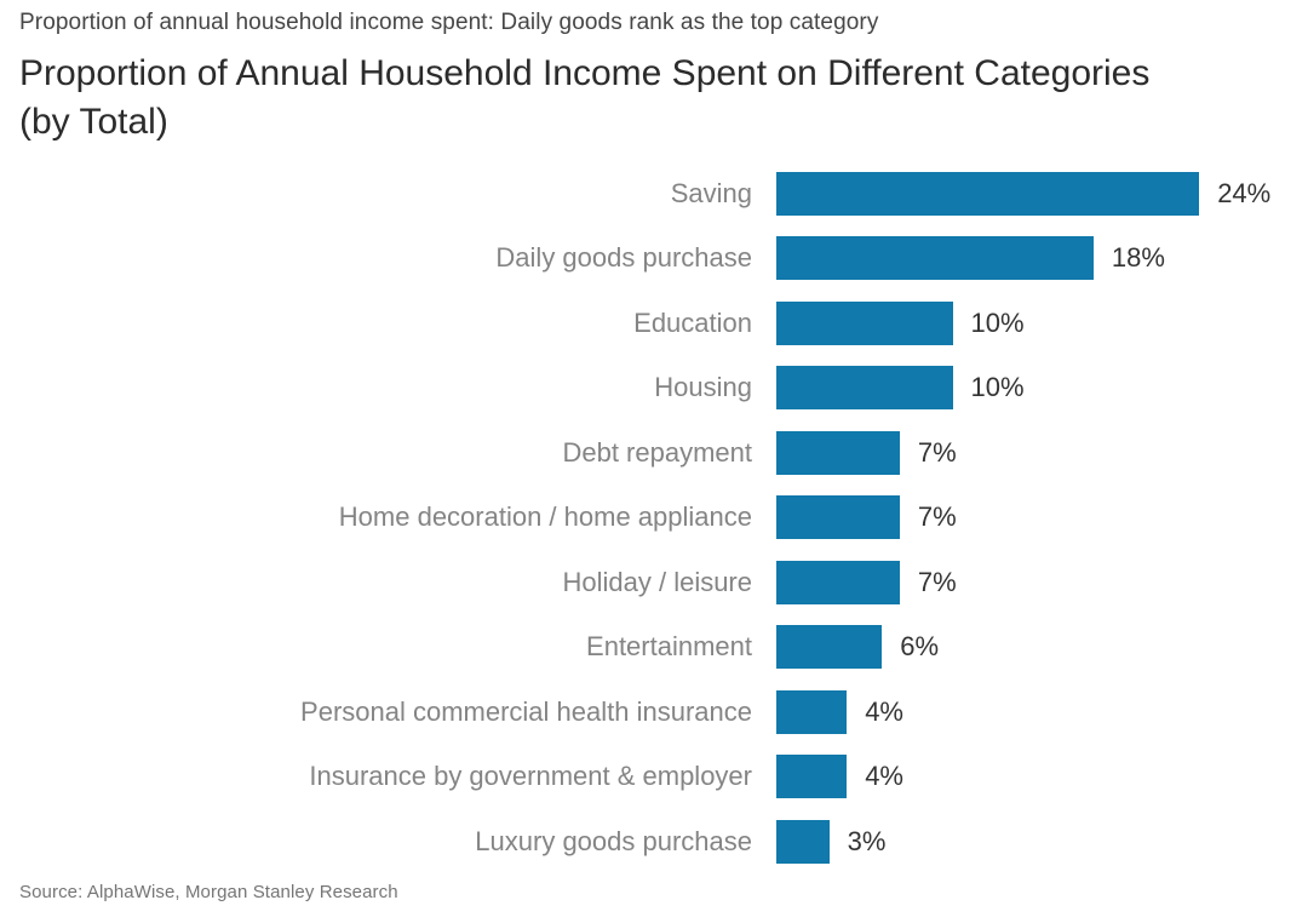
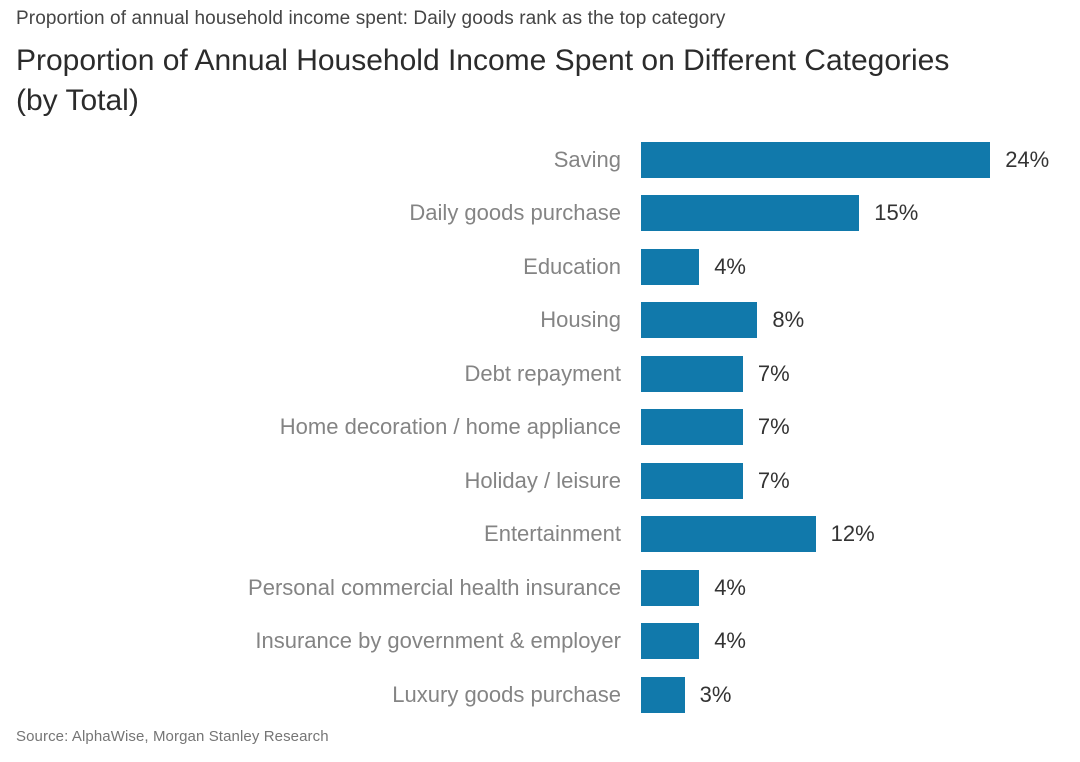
Daily goods purchase: 18% -> 15%
Education: 10% -> 4%
Housing: 10% -> 8%
Entertainment: 6% -> 12%
